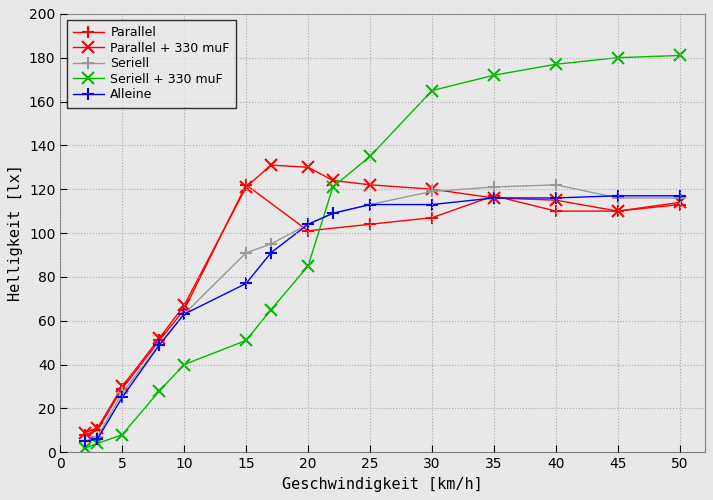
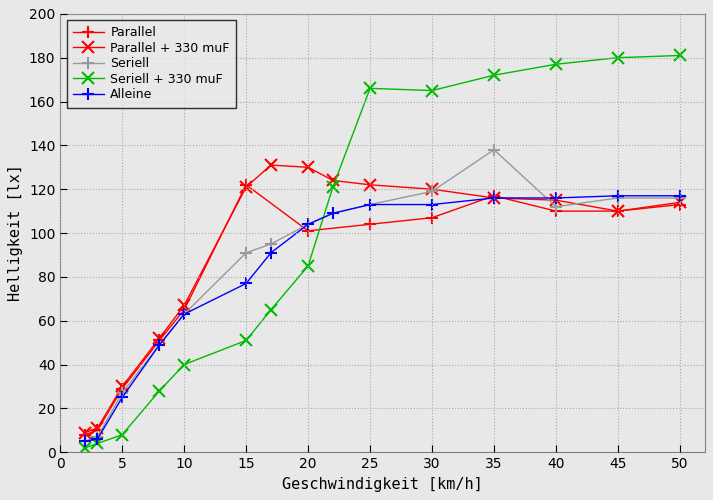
Seriell + 330 muF/25: 135 -> 166
Seriell/35: 121 -> 138
Seriell/40: 122 -> 112
